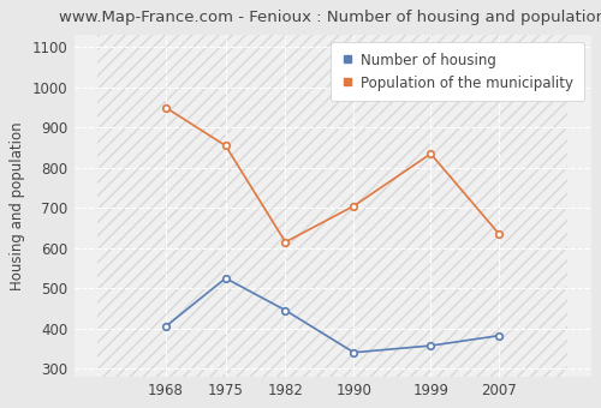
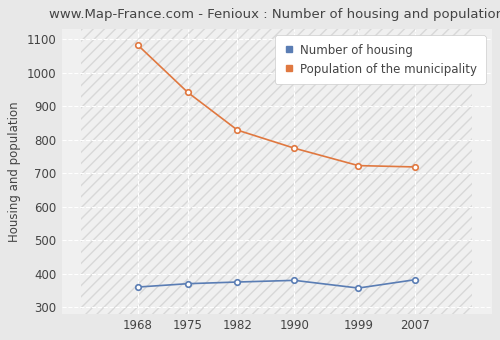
Number of housing/1968: 405 -> 360
Population of the municipality/1968: 950 -> 1083
Number of housing/1975: 525 -> 370
Population of the municipality/1975: 855 -> 942
Number of housing/1982: 445 -> 375
Population of the municipality/1982: 615 -> 829
Number of housing/1990: 340 -> 380
Population of the municipality/1990: 705 -> 775
Population of the municipality/1999: 835 -> 723
Population of the municipality/2007: 635 -> 719
